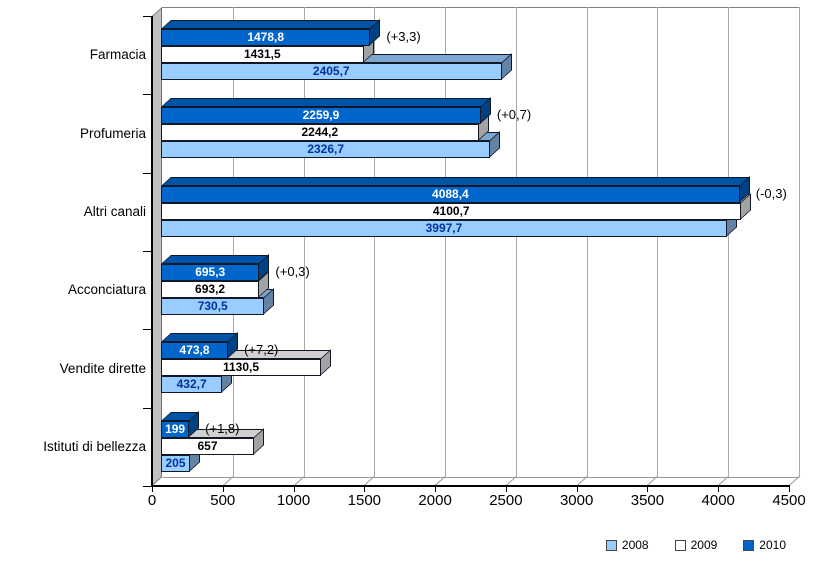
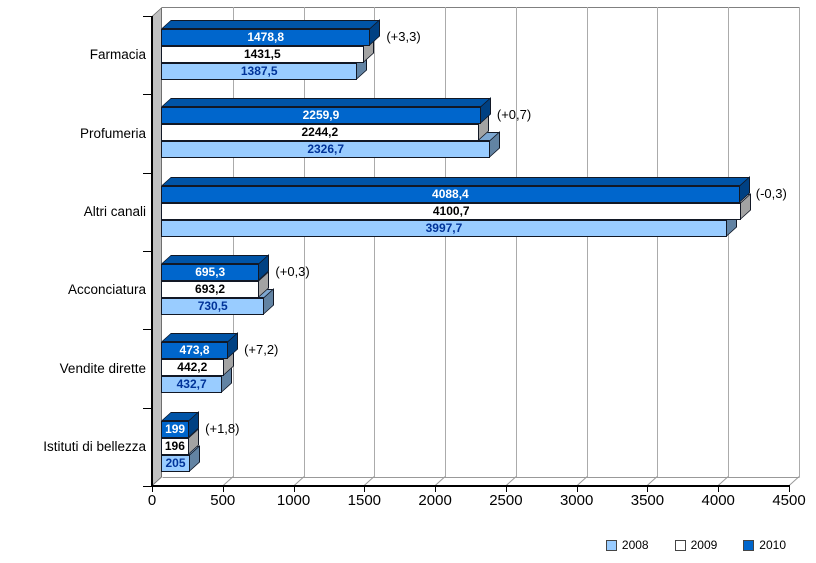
2008/Farmacia: 2405,7 -> 1387,5
2009/Vendite dirette: 1130,5 -> 442,2
2009/Istituti di bellezza: 657 -> 196
